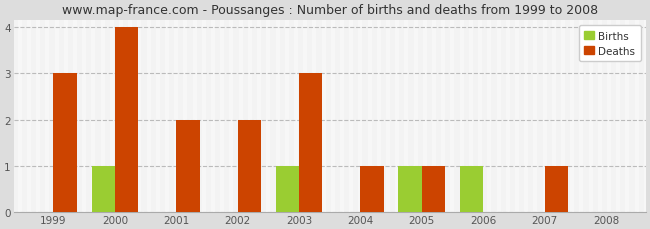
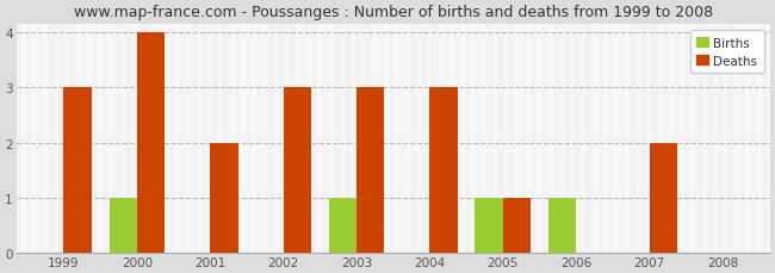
Deaths/2002: 2 -> 3
Deaths/2004: 1 -> 3
Deaths/2007: 1 -> 2
